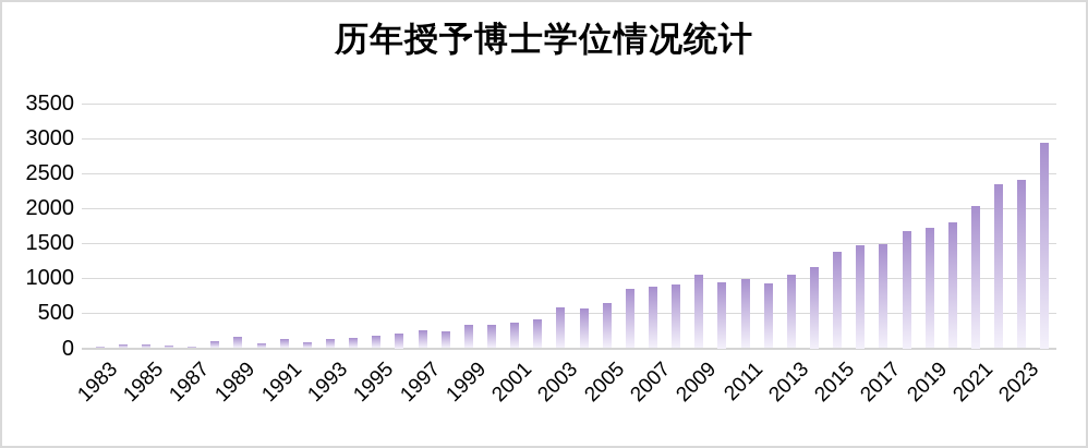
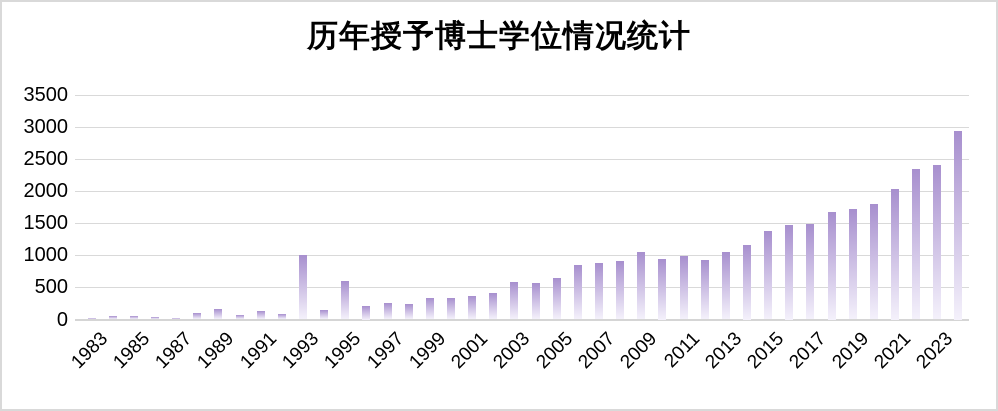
1993: 100 -> 1000
1995: 200 -> 600
